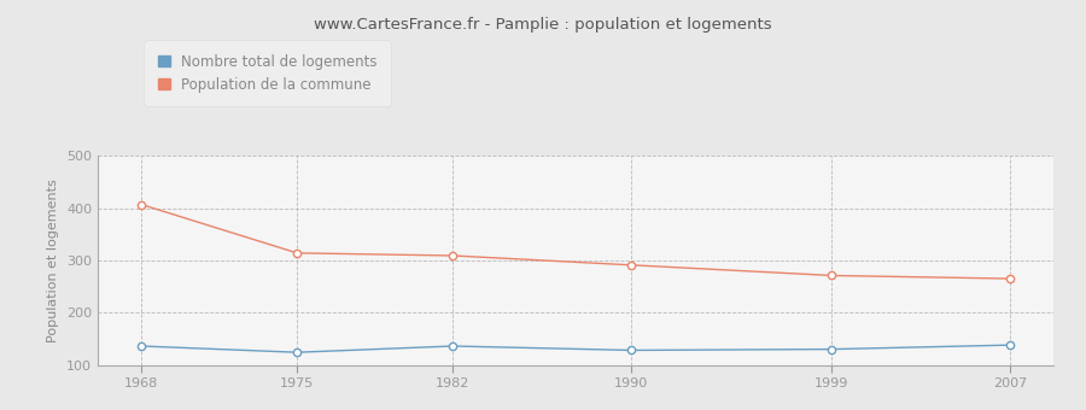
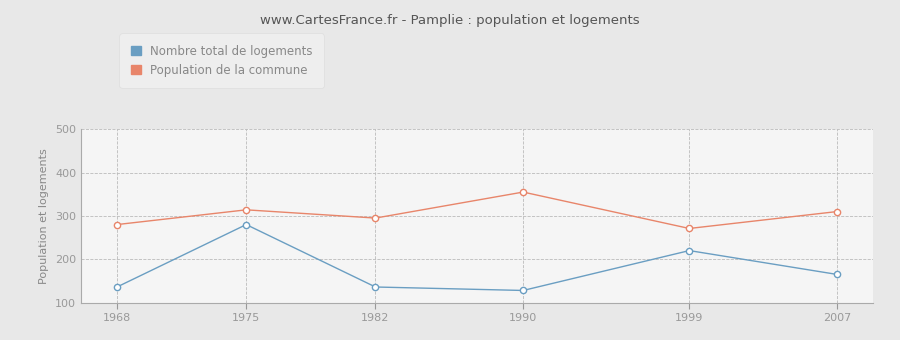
Population de la commune/1968: 407 -> 280
Nombre total de logements/1975: 124 -> 280
Population de la commune/1982: 309 -> 295
Population de la commune/1990: 291 -> 355
Nombre total de logements/1999: 130 -> 220
Nombre total de logements/2007: 138 -> 165
Population de la commune/2007: 265 -> 310
